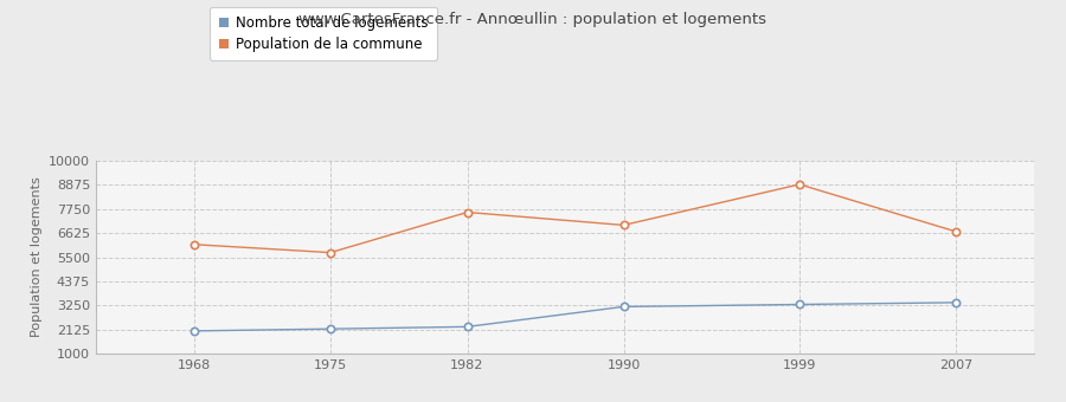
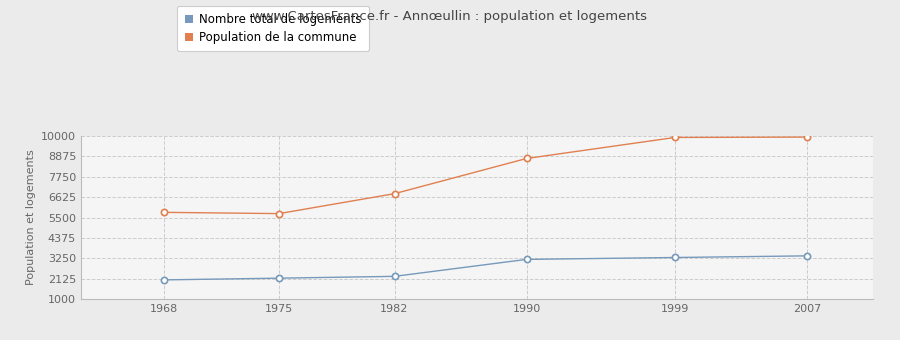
Population de la commune/1968: 6100 -> 5800
Population de la commune/1982: 7600 -> 6800
Population de la commune/1990: 7000 -> 8800
Population de la commune/1999: 8900 -> 9900
Population de la commune/2007: 6700 -> 9900
